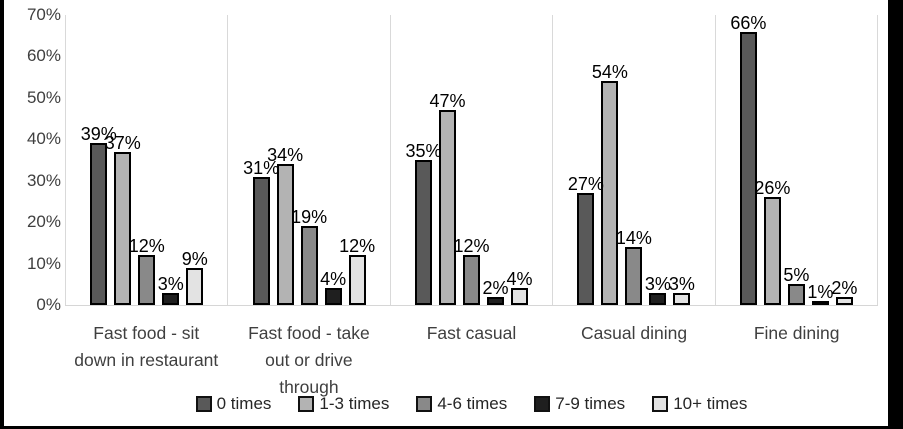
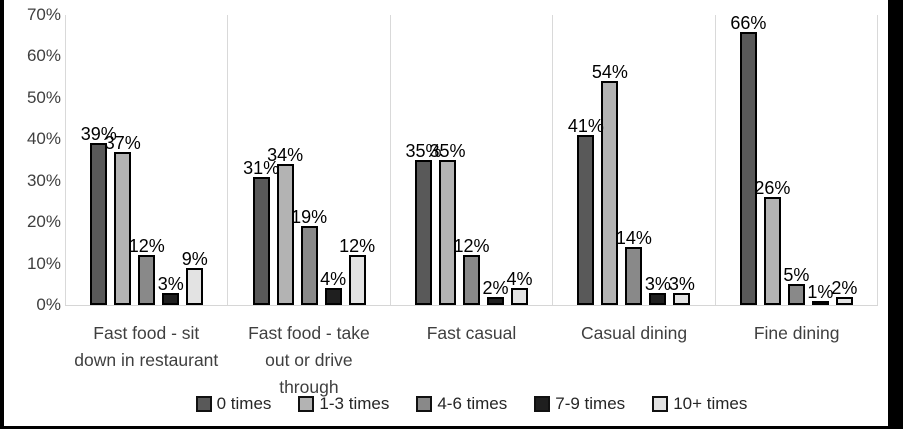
1-3 times/Fast casual: 47% -> 35%
0 times/Casual dining: 27% -> 41%
